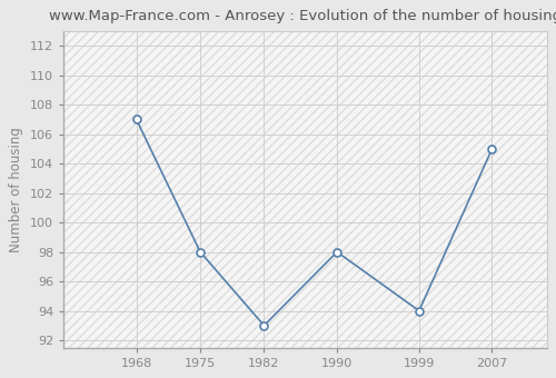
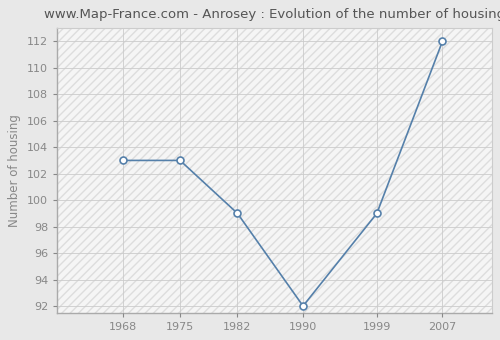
1968: 107 -> 103
1975: 98 -> 103
1982: 93 -> 99
1990: 98 -> 92
1999: 94 -> 99
2007: 105 -> 112
